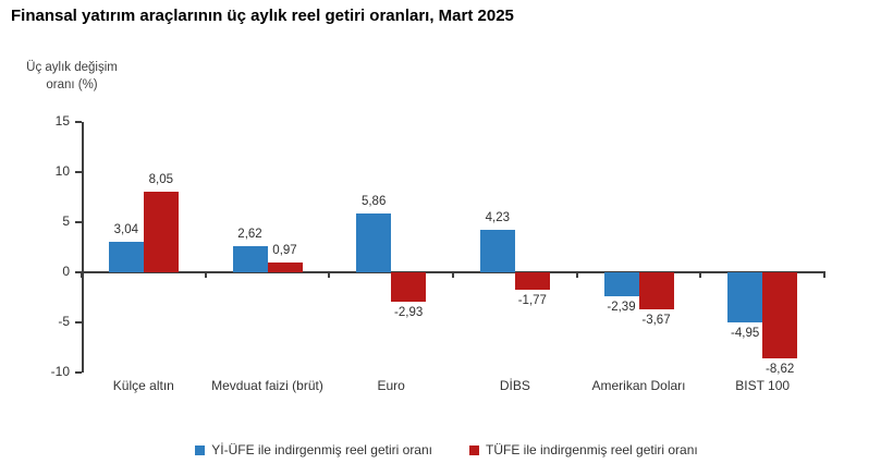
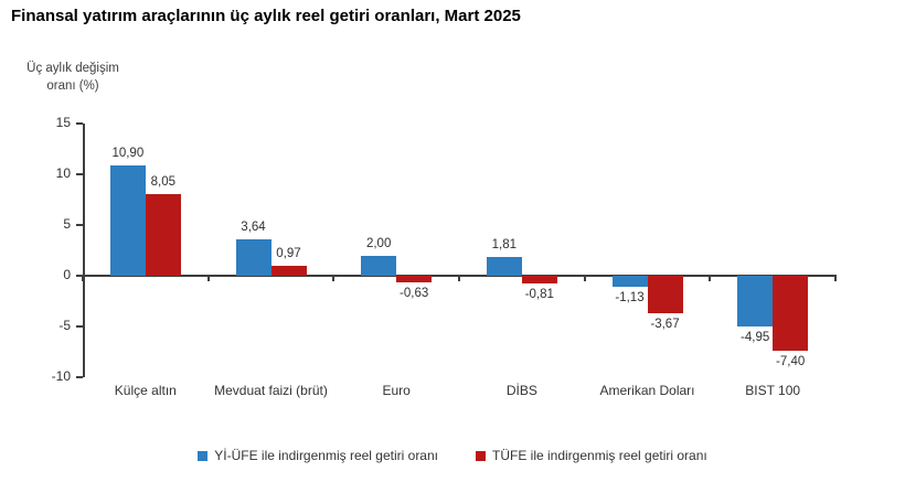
Yİ-ÜFE ile indirgenmiş reel getiri oranı/Külçe altın: 3,04 -> 10,90
Yİ-ÜFE ile indirgenmiş reel getiri oranı/Mevduat faizi (brüt): 2,62 -> 3,64
Yİ-ÜFE ile indirgenmiş reel getiri oranı/Euro: 5,86 -> 2,00
TÜFE ile indirgenmiş reel getiri oranı/Euro: -2,93 -> -0,63
Yİ-ÜFE ile indirgenmiş reel getiri oranı/DİBS: 4,23 -> 1,81
TÜFE ile indirgenmiş reel getiri oranı/DİBS: -1,77 -> -0,81
Yİ-ÜFE ile indirgenmiş reel getiri oranı/Amerikan Doları: -2,39 -> -1,13
TÜFE ile indirgenmiş reel getiri oranı/BIST 100: -8,62 -> -7,40
